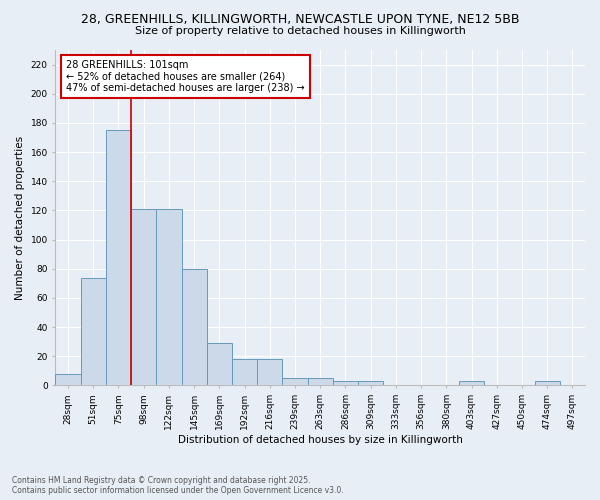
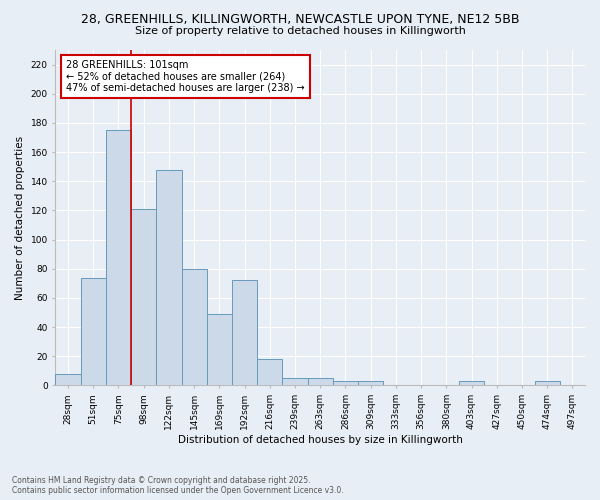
122sqm: 121 -> 148
169sqm: 29 -> 49
192sqm: 18 -> 72
